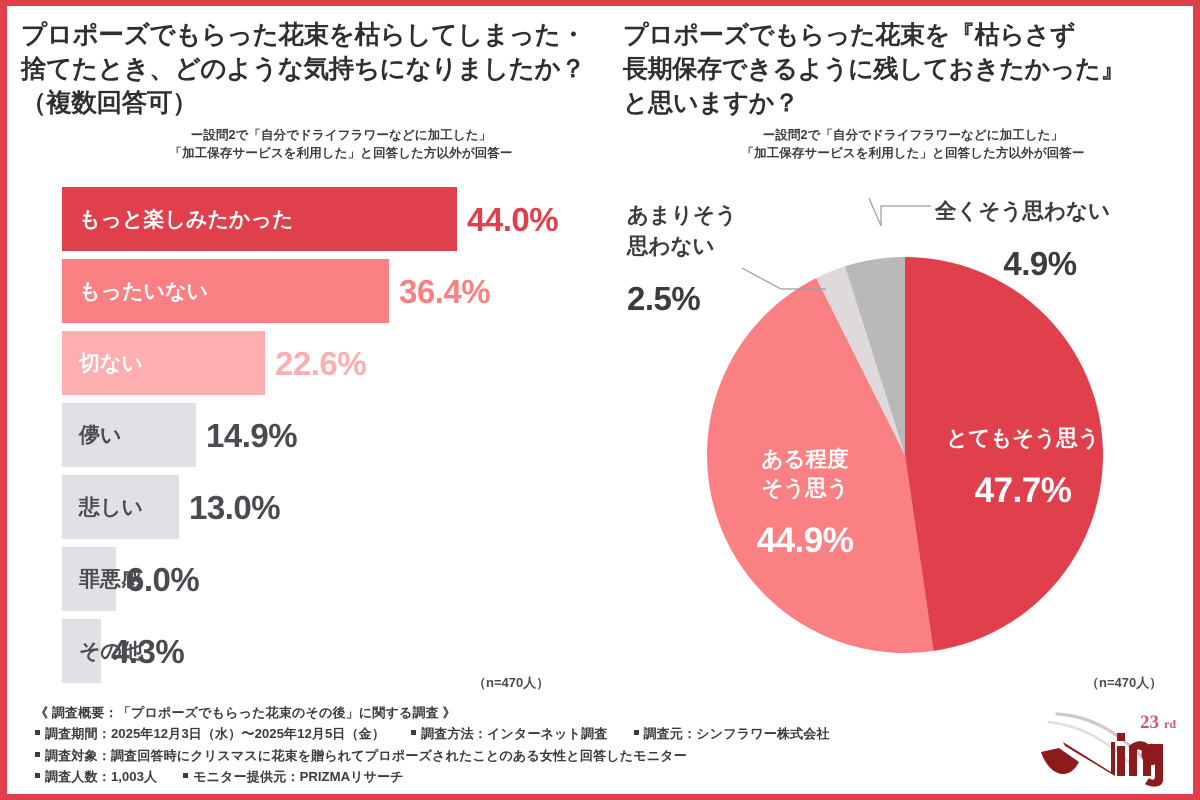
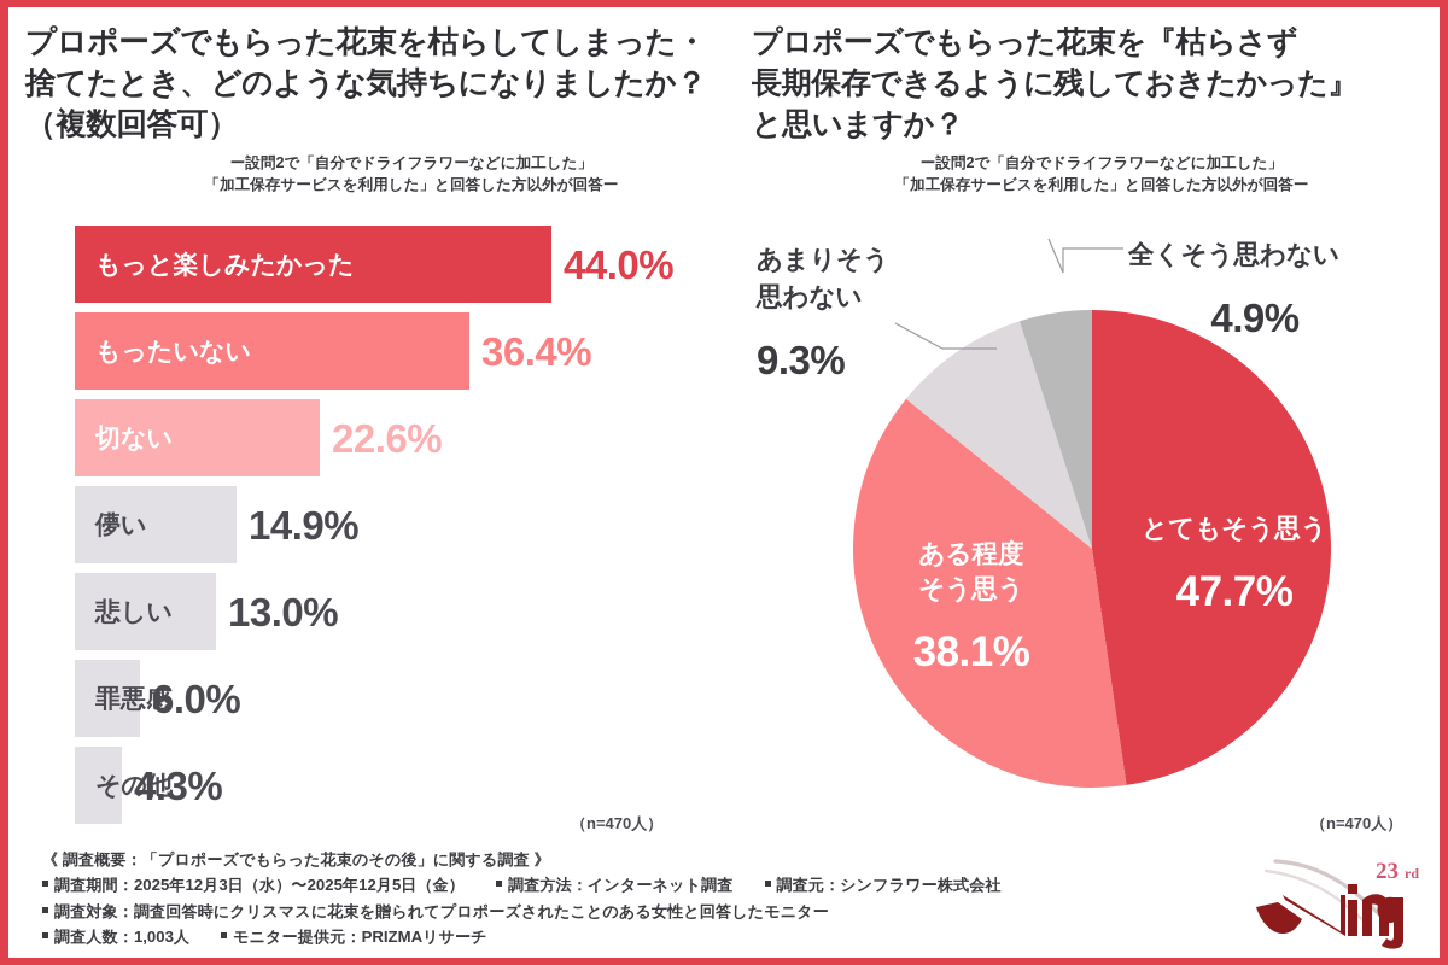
プロポーズでもらった花束を『枯らさず長期保存できるように残しておきたかった』と思いますか？/ある程度 そう思う: 44.9% -> 38.1%
プロポーズでもらった花束を『枯らさず長期保存できるように残しておきたかった』と思いますか？/あまりそう 思わない: 2.5% -> 9.3%
